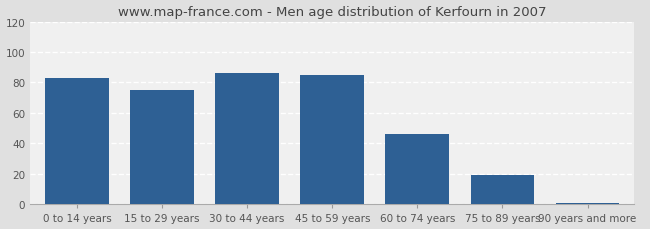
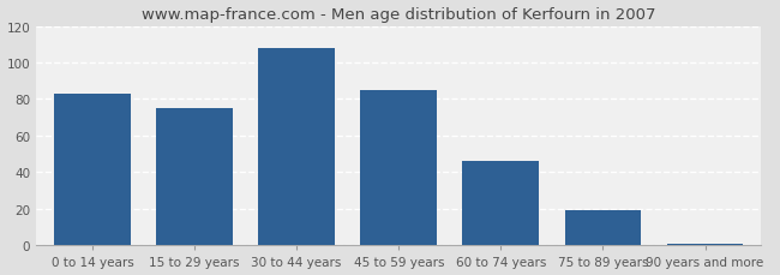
30 to 44 years: 86 -> 108
